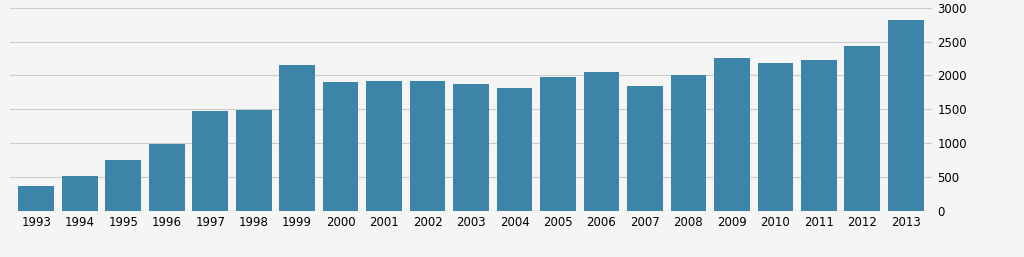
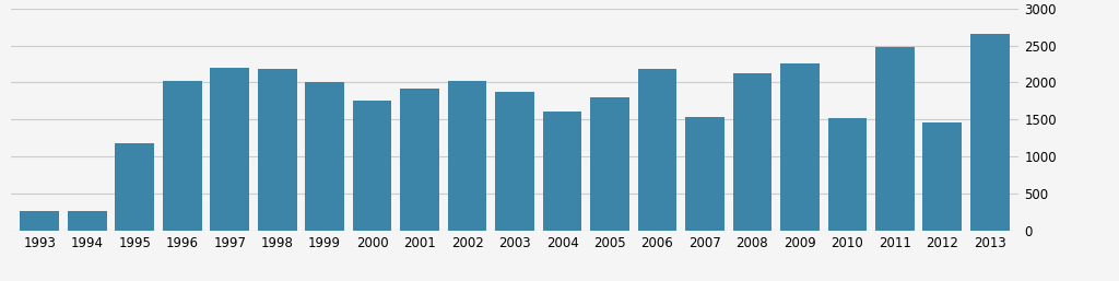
1993: 370 -> 260
1994: 520 -> 260
1995: 750 -> 1180
1996: 980 -> 2020
1997: 1480 -> 2200
1998: 1490 -> 2180
1999: 2150 -> 2000
2000: 1900 -> 1760
2002: 1920 -> 2020
2004: 1820 -> 1600
2005: 1970 -> 1800
2006: 2050 -> 2180
2007: 1840 -> 1540
2008: 2000 -> 2120
2010: 2180 -> 1520
2011: 2230 -> 2480
2012: 2430 -> 1460
2013: 2820 -> 2660
